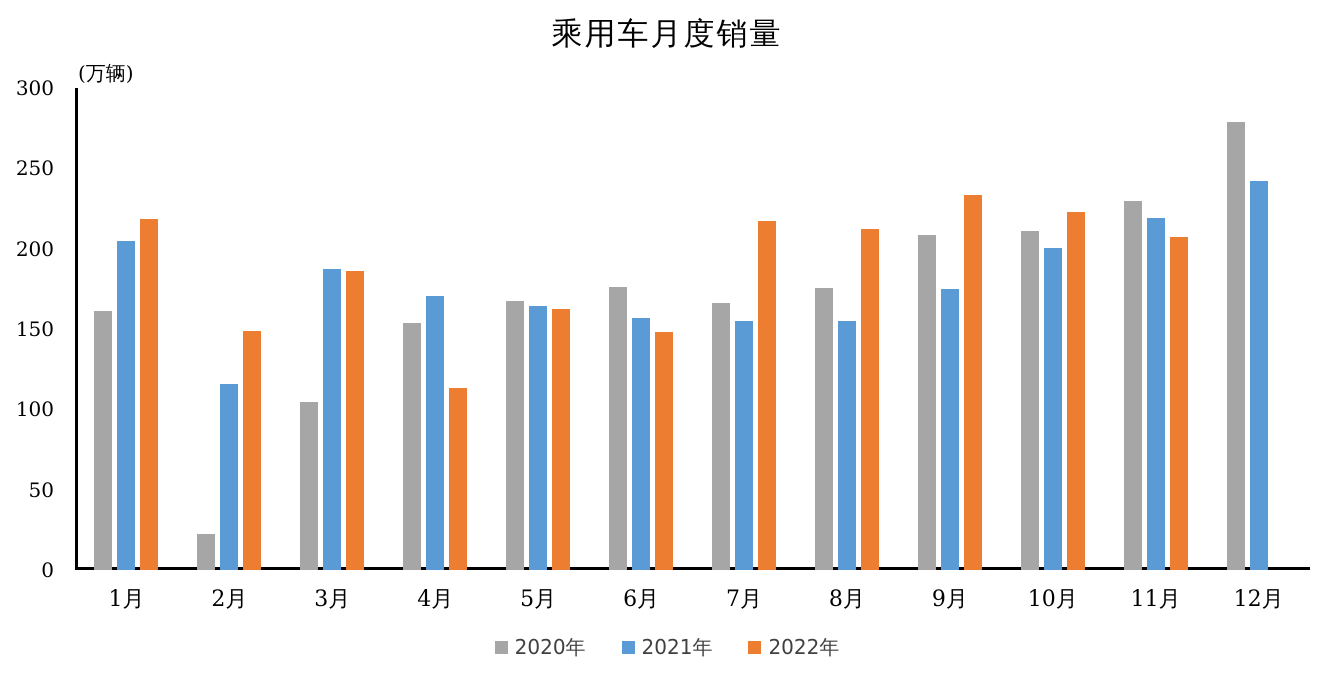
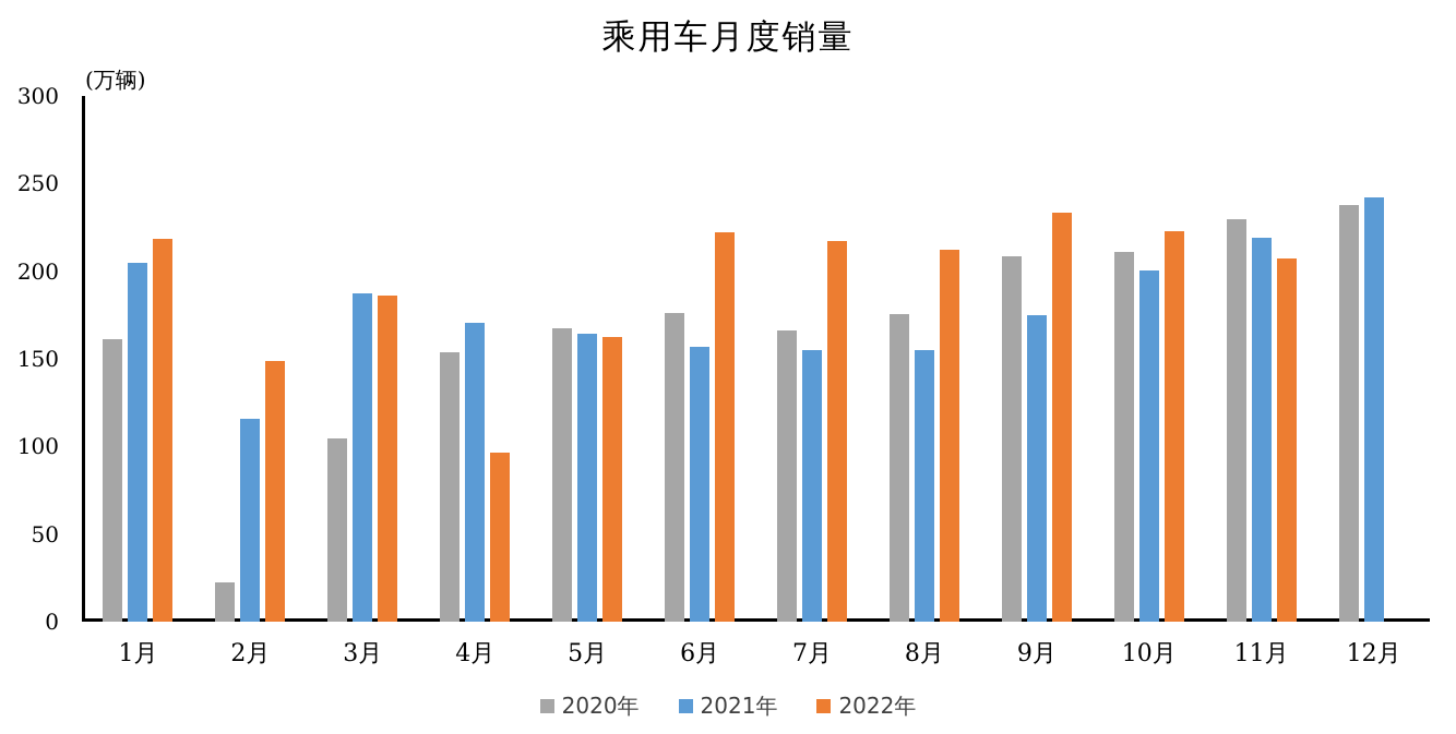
2022年/4月: 113 -> 96
2022年/6月: 148 -> 222
2020年/12月: 279 -> 238
